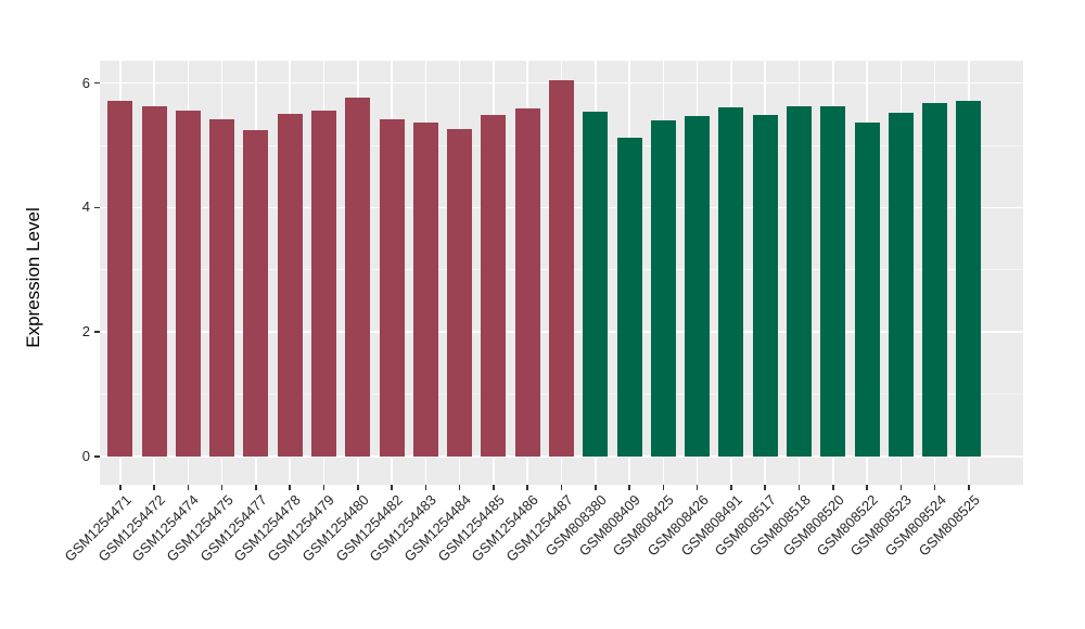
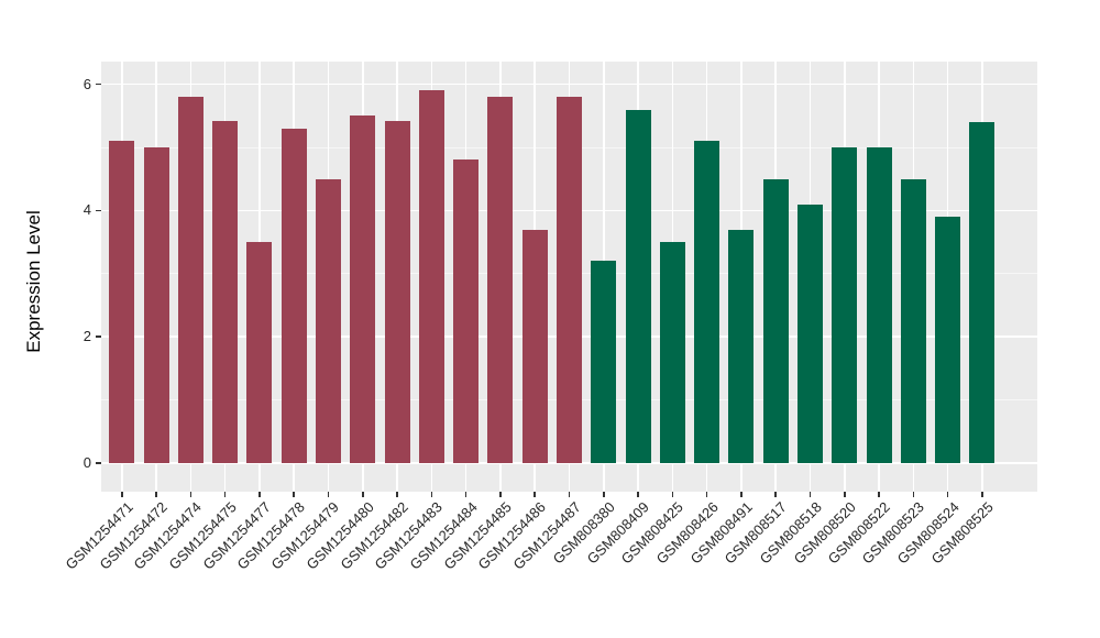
GSM1254471: 5.7 -> 5.1
GSM1254472: 5.6 -> 5.0
GSM1254474: 5.6 -> 5.8
GSM1254477: 5.2 -> 3.5
GSM1254478: 5.5 -> 5.3
GSM1254479: 5.5 -> 4.5
GSM1254480: 5.8 -> 5.5
GSM1254483: 5.4 -> 5.9
GSM1254484: 5.3 -> 4.8
GSM1254485: 5.5 -> 5.8
GSM1254486: 5.6 -> 3.7
GSM1254487: 6.0 -> 5.8
GSM808380: 5.5 -> 3.2
GSM808409: 5.1 -> 5.6
GSM808425: 5.4 -> 3.5
GSM808426: 5.5 -> 5.1
GSM808491: 5.6 -> 3.7
GSM808517: 5.5 -> 4.5
GSM808518: 5.6 -> 4.1
GSM808520: 5.6 -> 5.0
GSM808522: 5.4 -> 5.0
GSM808523: 5.5 -> 4.5
GSM808524: 5.7 -> 3.9
GSM808525: 5.7 -> 5.4
